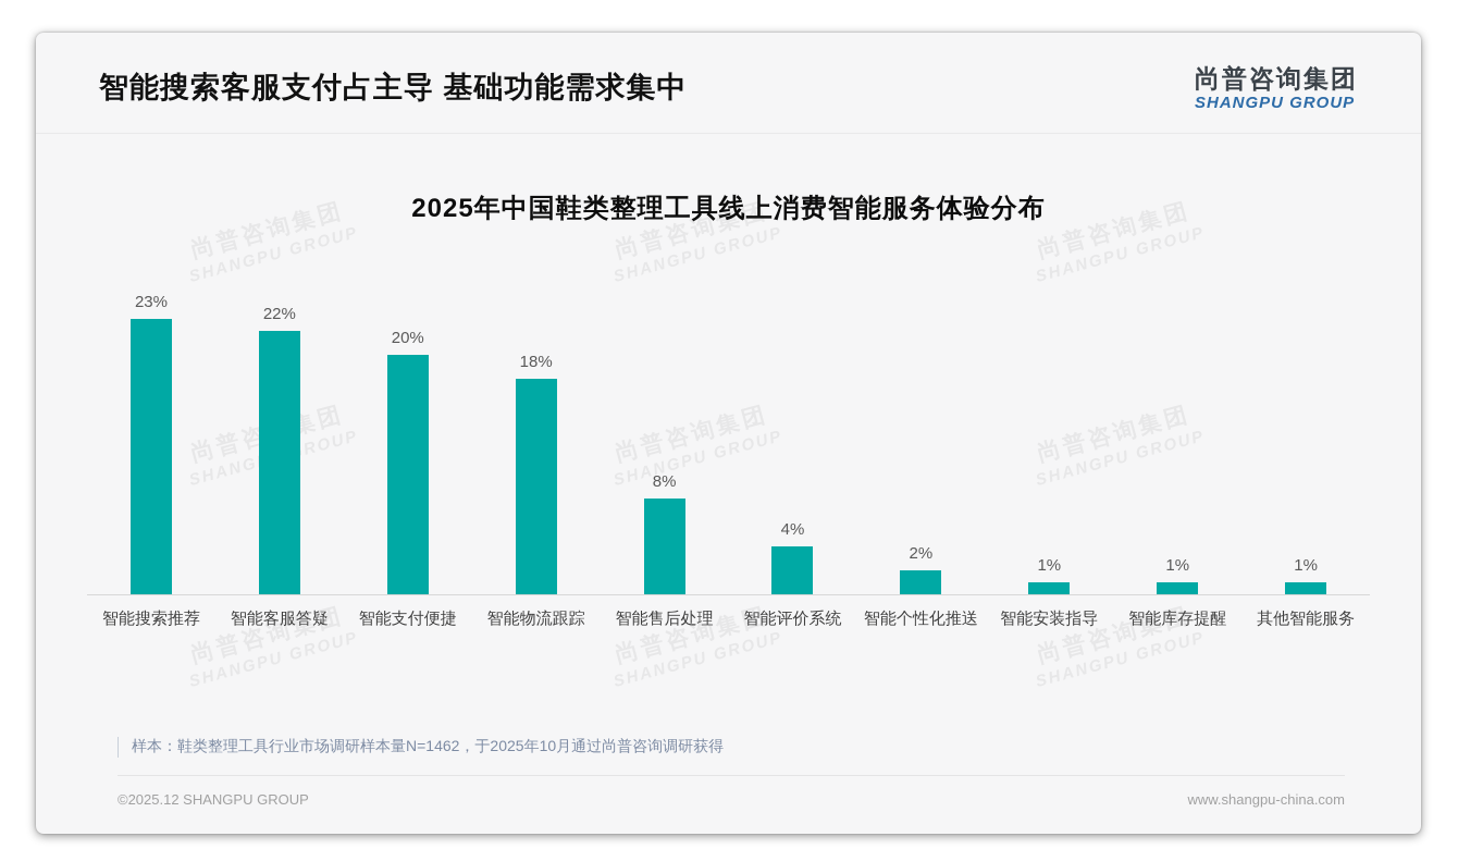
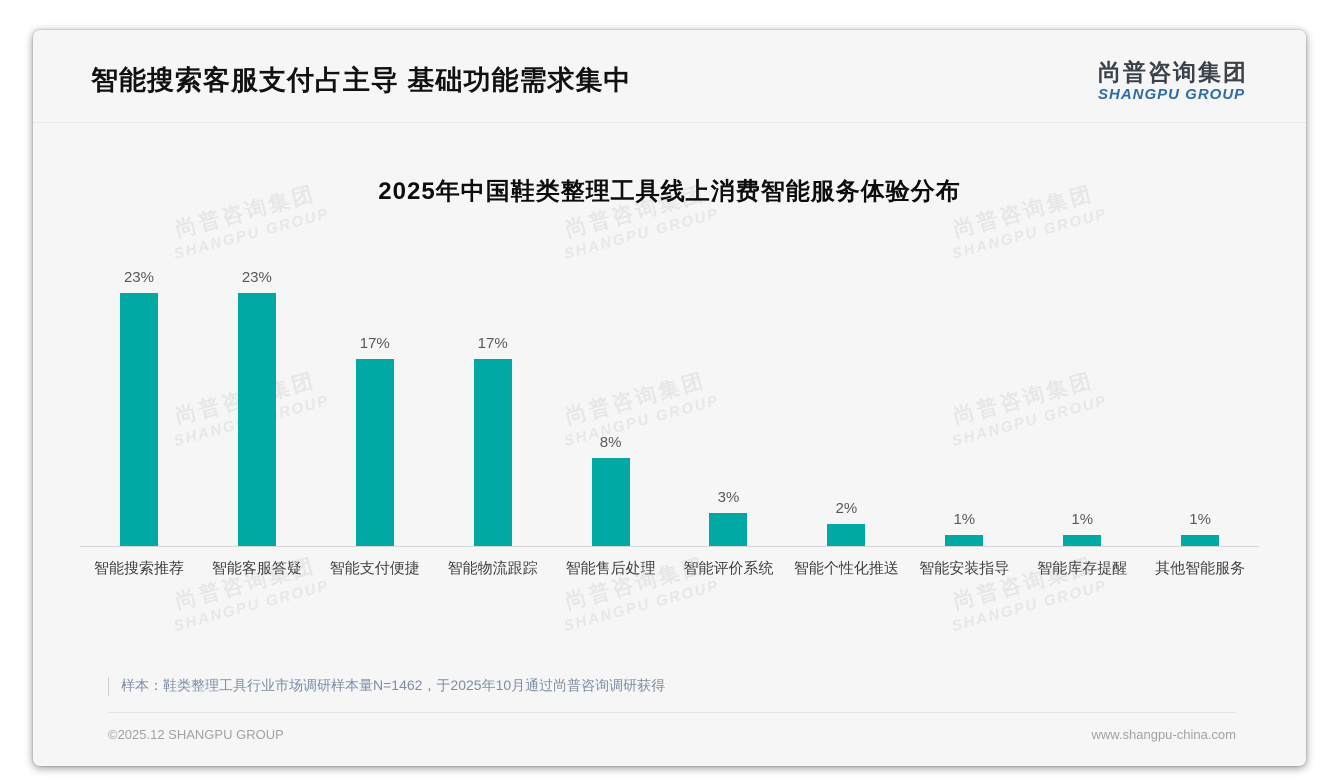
智能客服答疑: 22% -> 23%
智能支付便捷: 20% -> 17%
智能物流跟踪: 18% -> 17%
智能评价系统: 4% -> 3%
